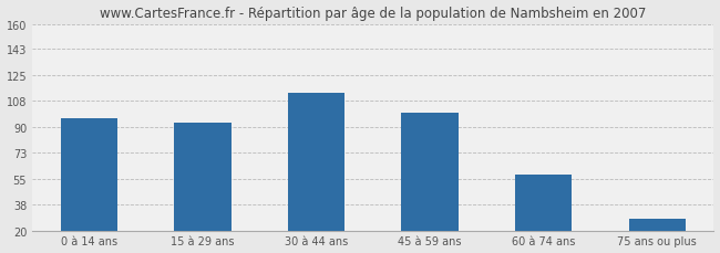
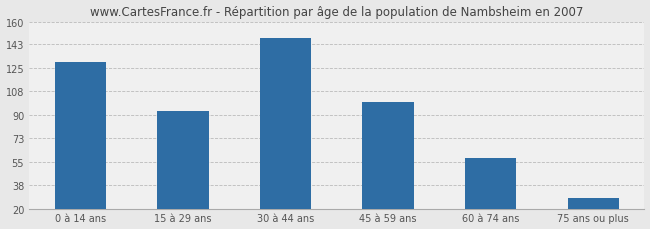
0 à 14 ans: 96 -> 130
30 à 44 ans: 113 -> 148
